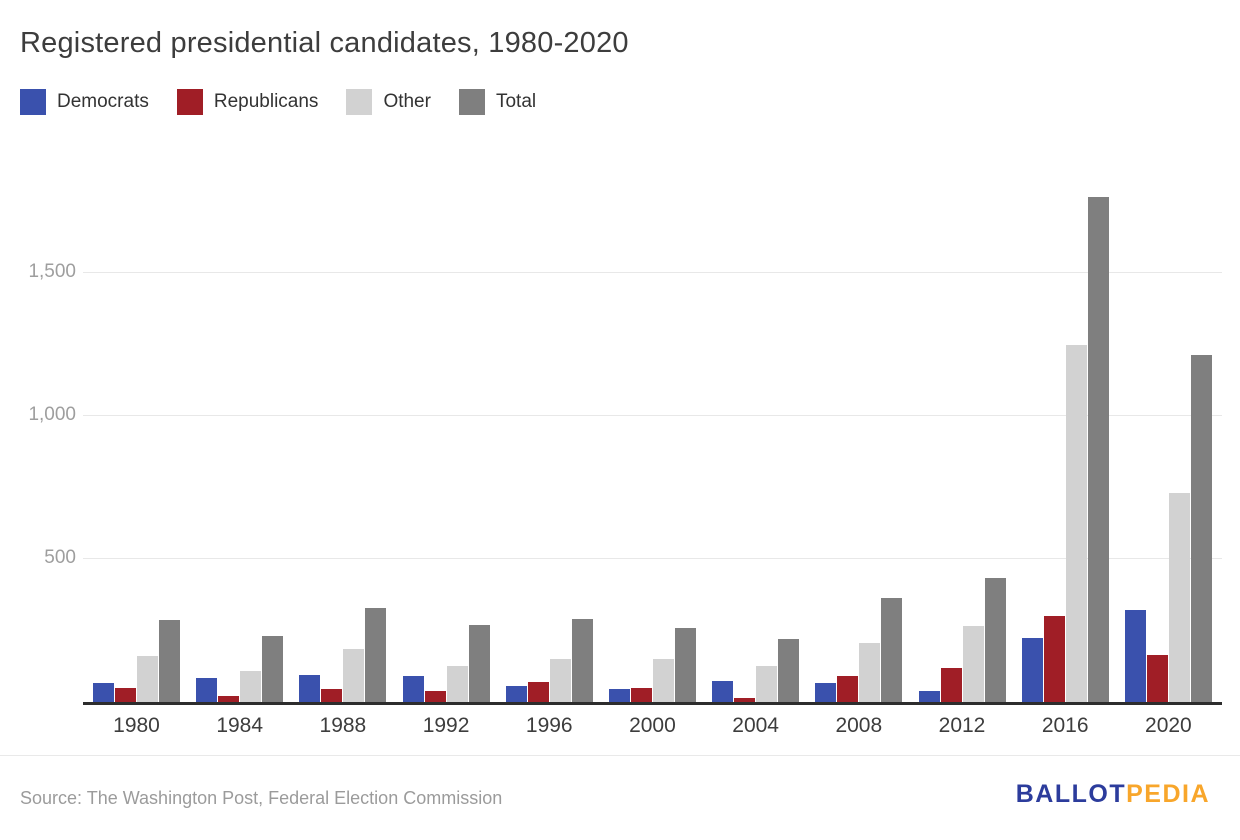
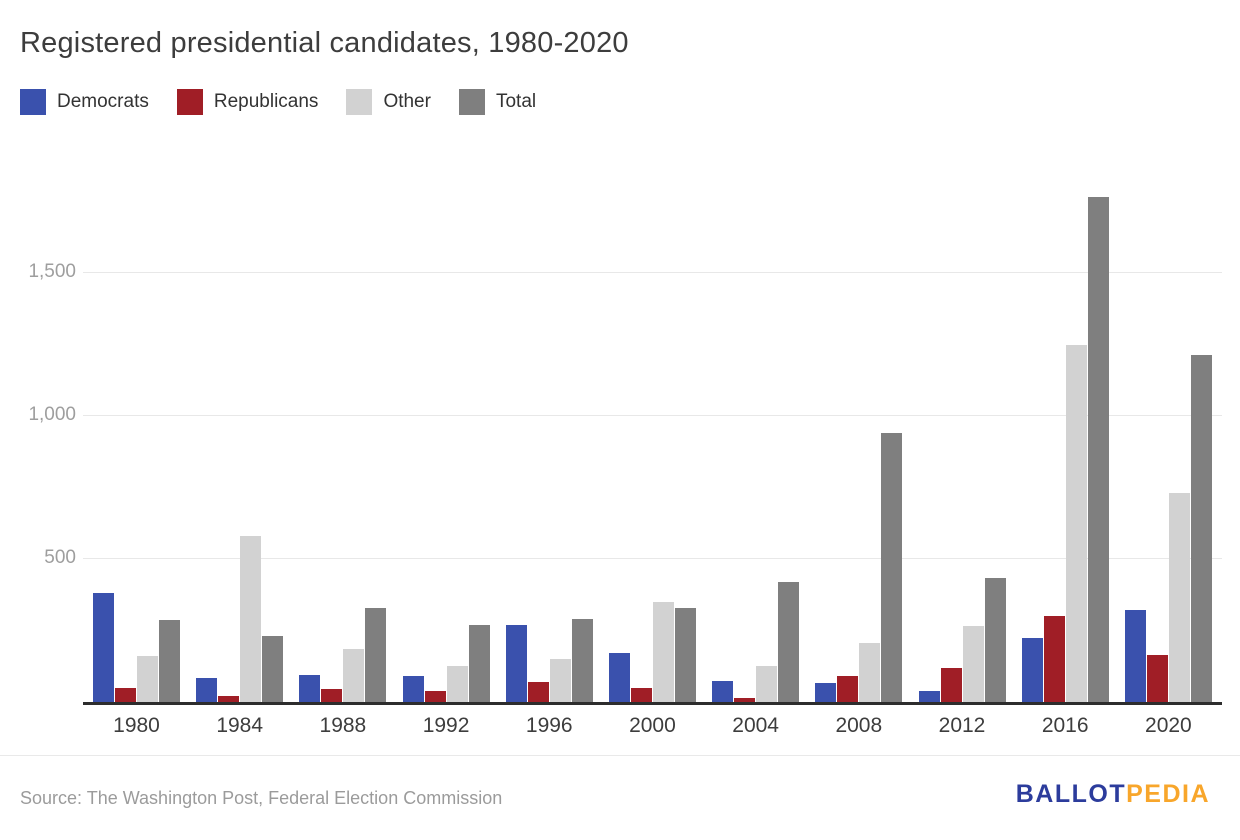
Democrats/1980: 60 -> 380
Other/1984: 110 -> 580
Democrats/1996: 60 -> 270
Democrats/2000: 40 -> 170
Other/2000: 150 -> 350
Total/2000: 260 -> 330
Total/2004: 220 -> 420
Total/2008: 360 -> 940
